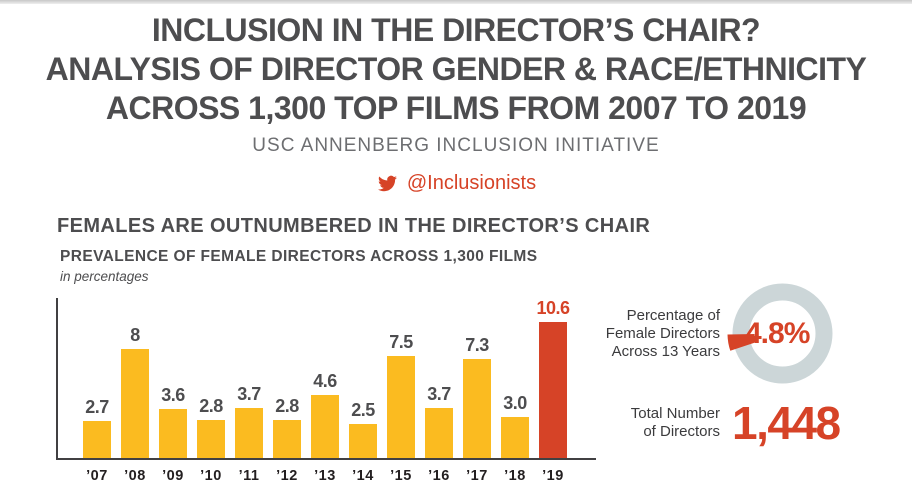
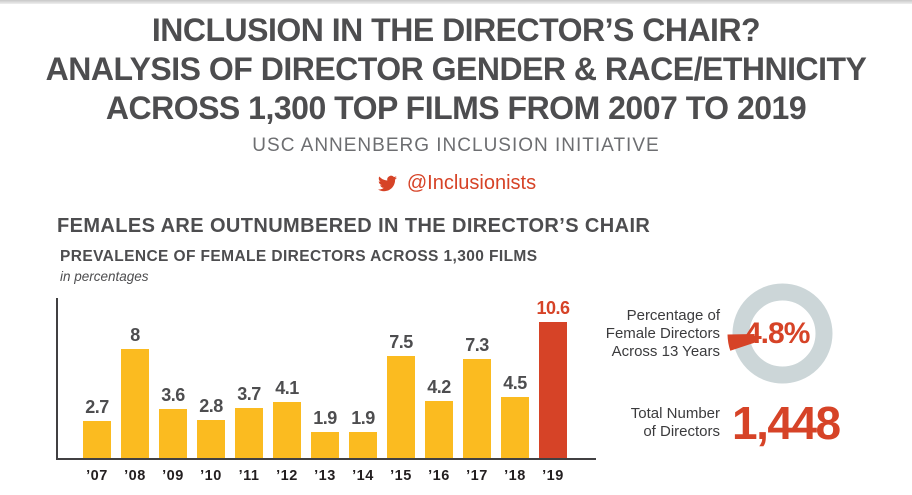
’12: 2.8 -> 4.1
’13: 4.6 -> 1.9
’14: 2.5 -> 1.9
’16: 3.7 -> 4.2
’18: 3.0 -> 4.5
